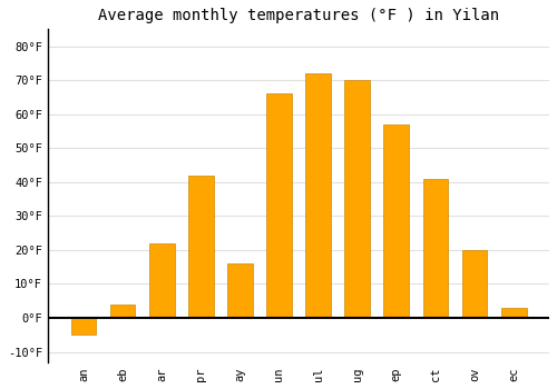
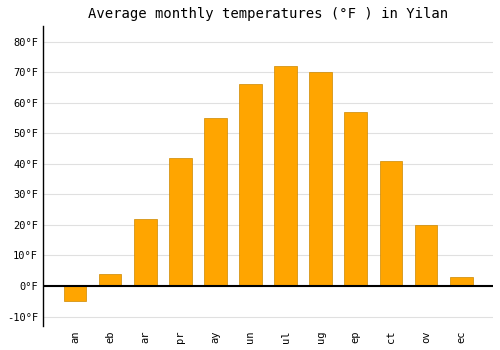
ay: 16°F -> 55°F
